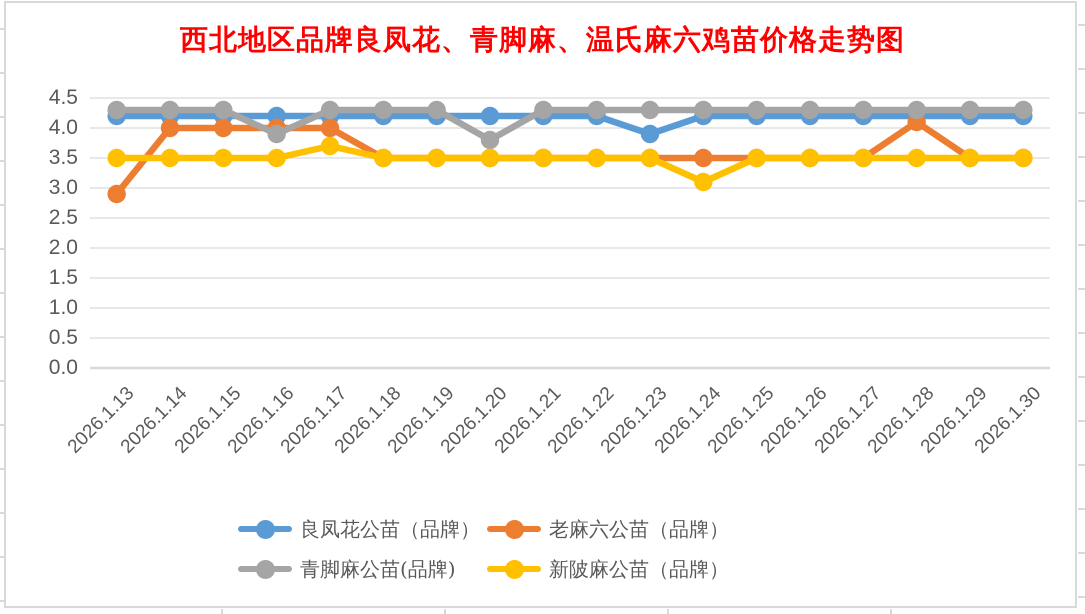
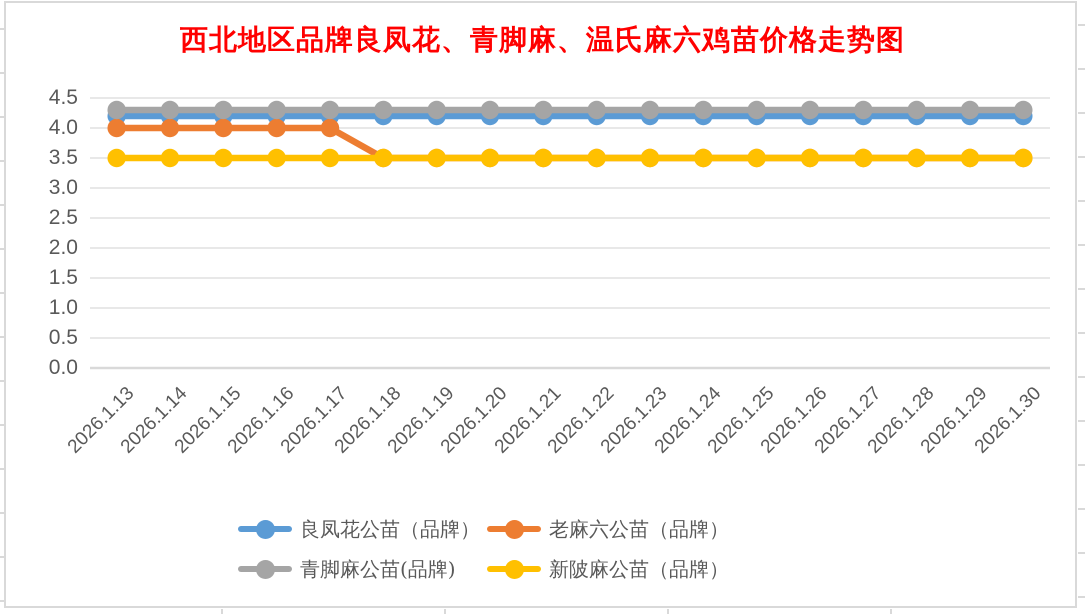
老麻六公苗（品牌）/2026.1.13: 2.9 -> 4.0
青脚麻公苗(品牌)/2026.1.16: 3.9 -> 4.3
新陂麻公苗（品牌）/2026.1.17: 3.7 -> 3.5
青脚麻公苗(品牌)/2026.1.20: 3.8 -> 4.3
良凤花公苗（品牌）/2026.1.23: 3.9 -> 4.2
新陂麻公苗（品牌）/2026.1.24: 3.1 -> 3.5
老麻六公苗（品牌）/2026.1.28: 4.1 -> 3.5
